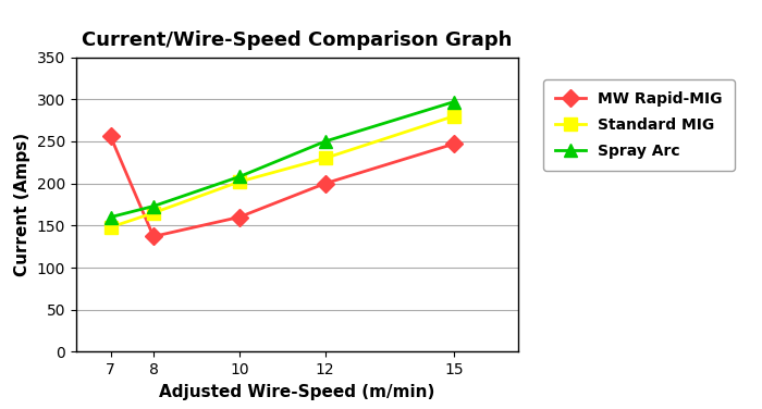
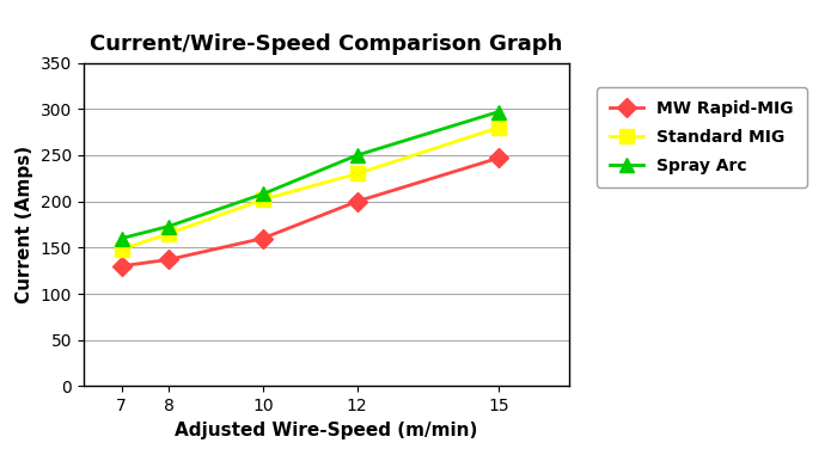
MW Rapid-MIG/7: 256 -> 130
